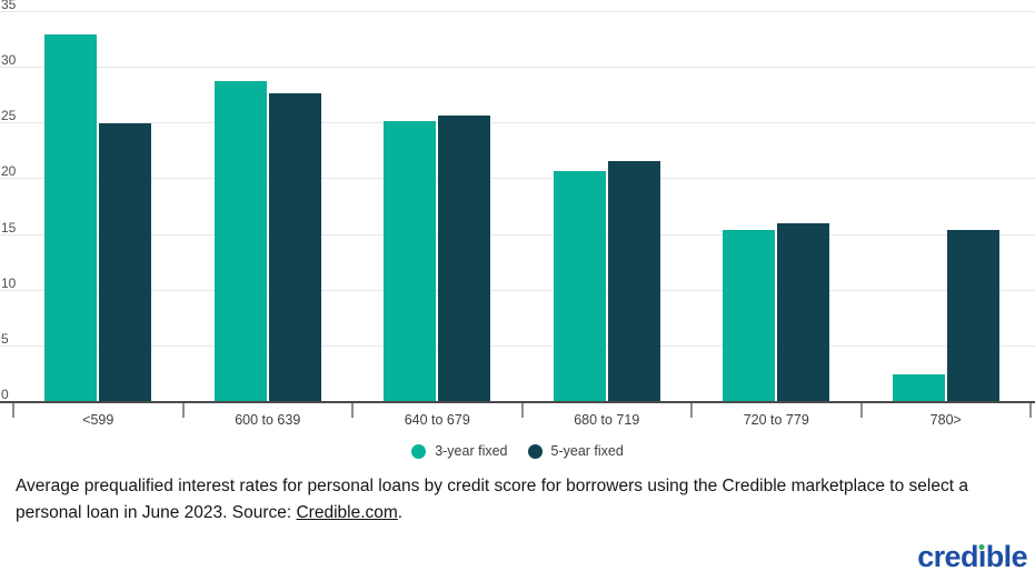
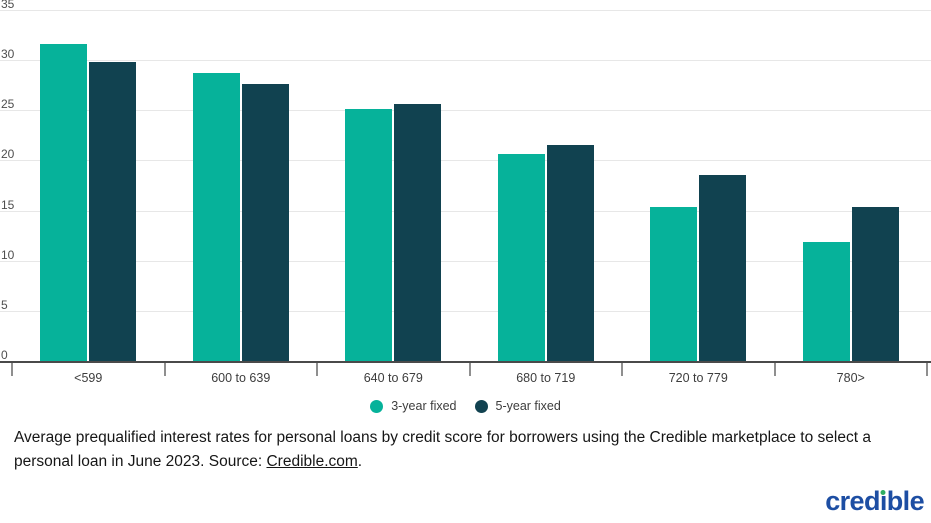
3-year fixed/<599: 32.9 -> 31.6
5-year fixed/<599: 24.9 -> 29.8
5-year fixed/720 to 779: 16.0 -> 18.5
3-year fixed/780>: 2.4 -> 11.9
